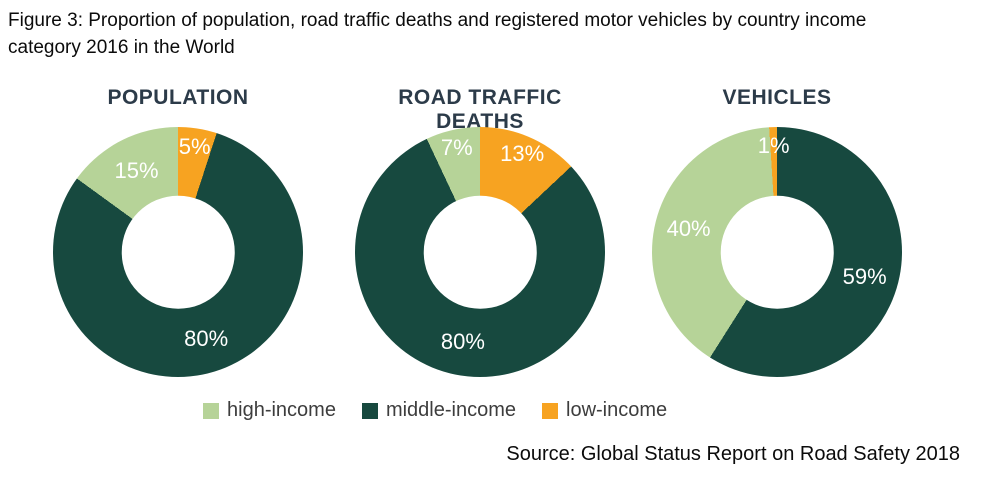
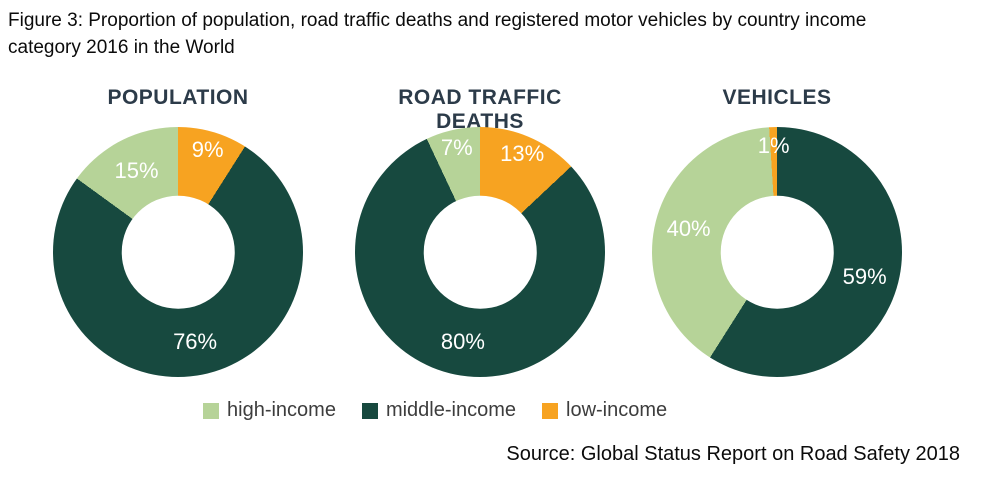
POPULATION/low-income: 5% -> 9%
POPULATION/middle-income: 80% -> 76%
